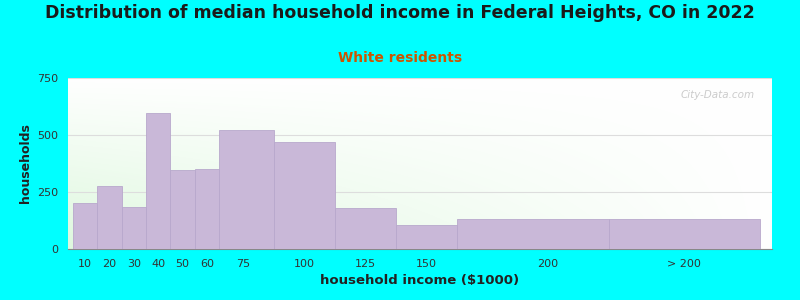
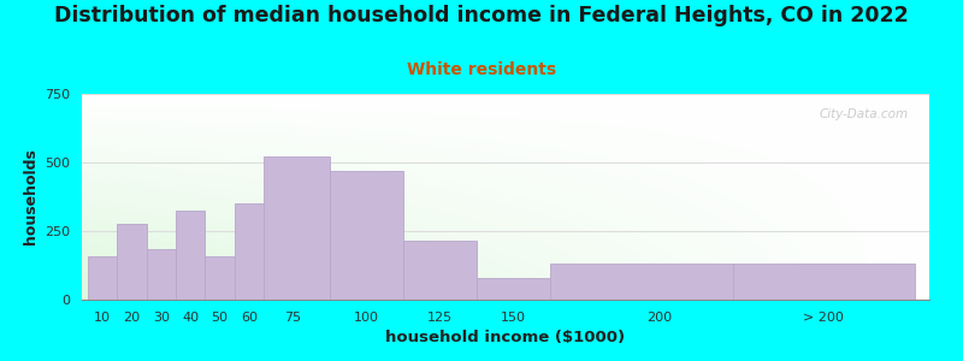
10: 200 -> 160
40: 595 -> 325
50: 345 -> 160
125: 180 -> 215
150: 105 -> 80
